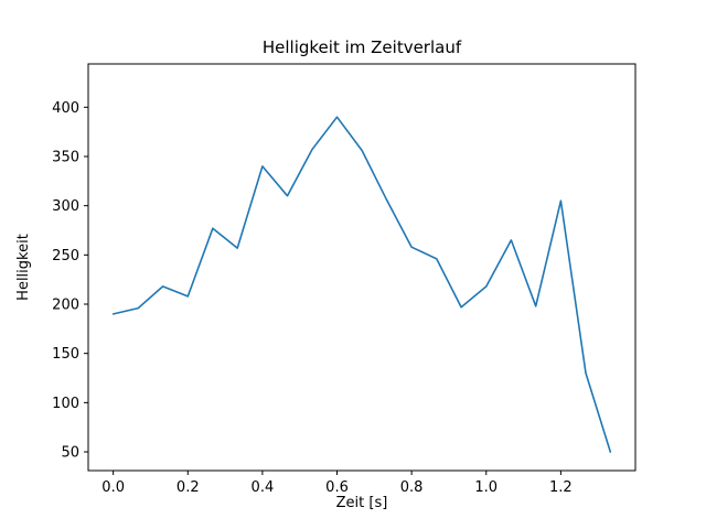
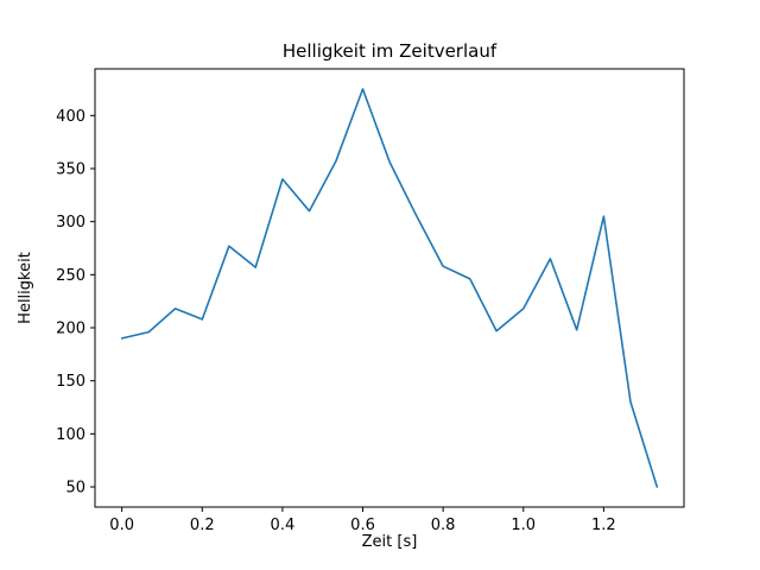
0.6: 390 -> 420
